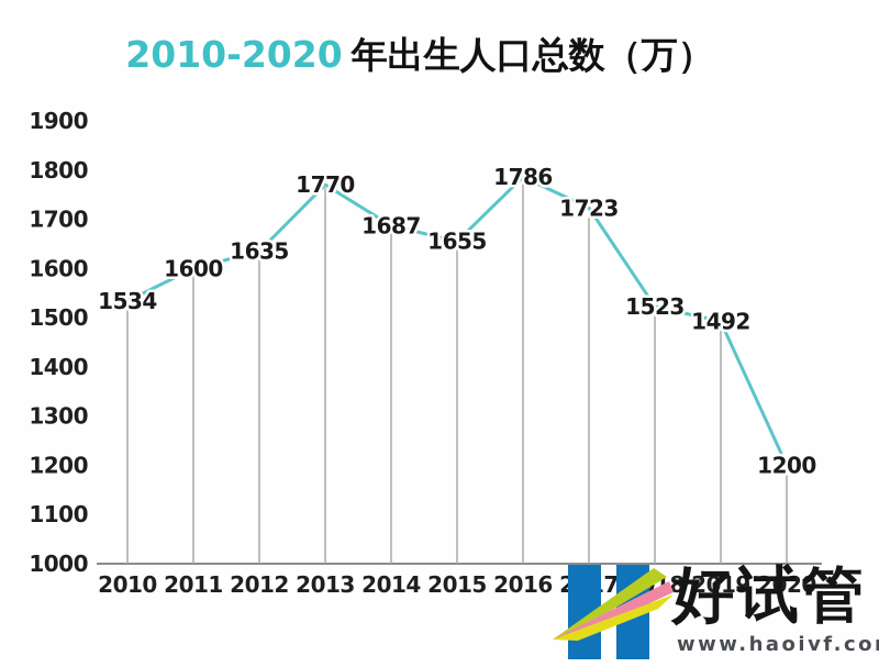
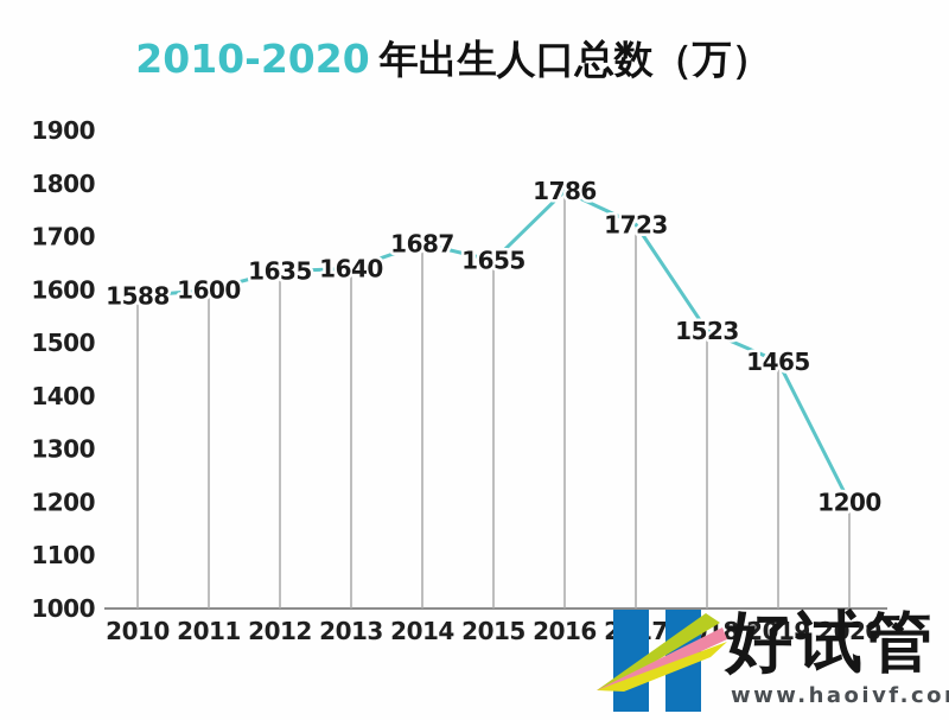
2010: 1534 -> 1588
2013: 1770 -> 1640
2019: 1492 -> 1465
